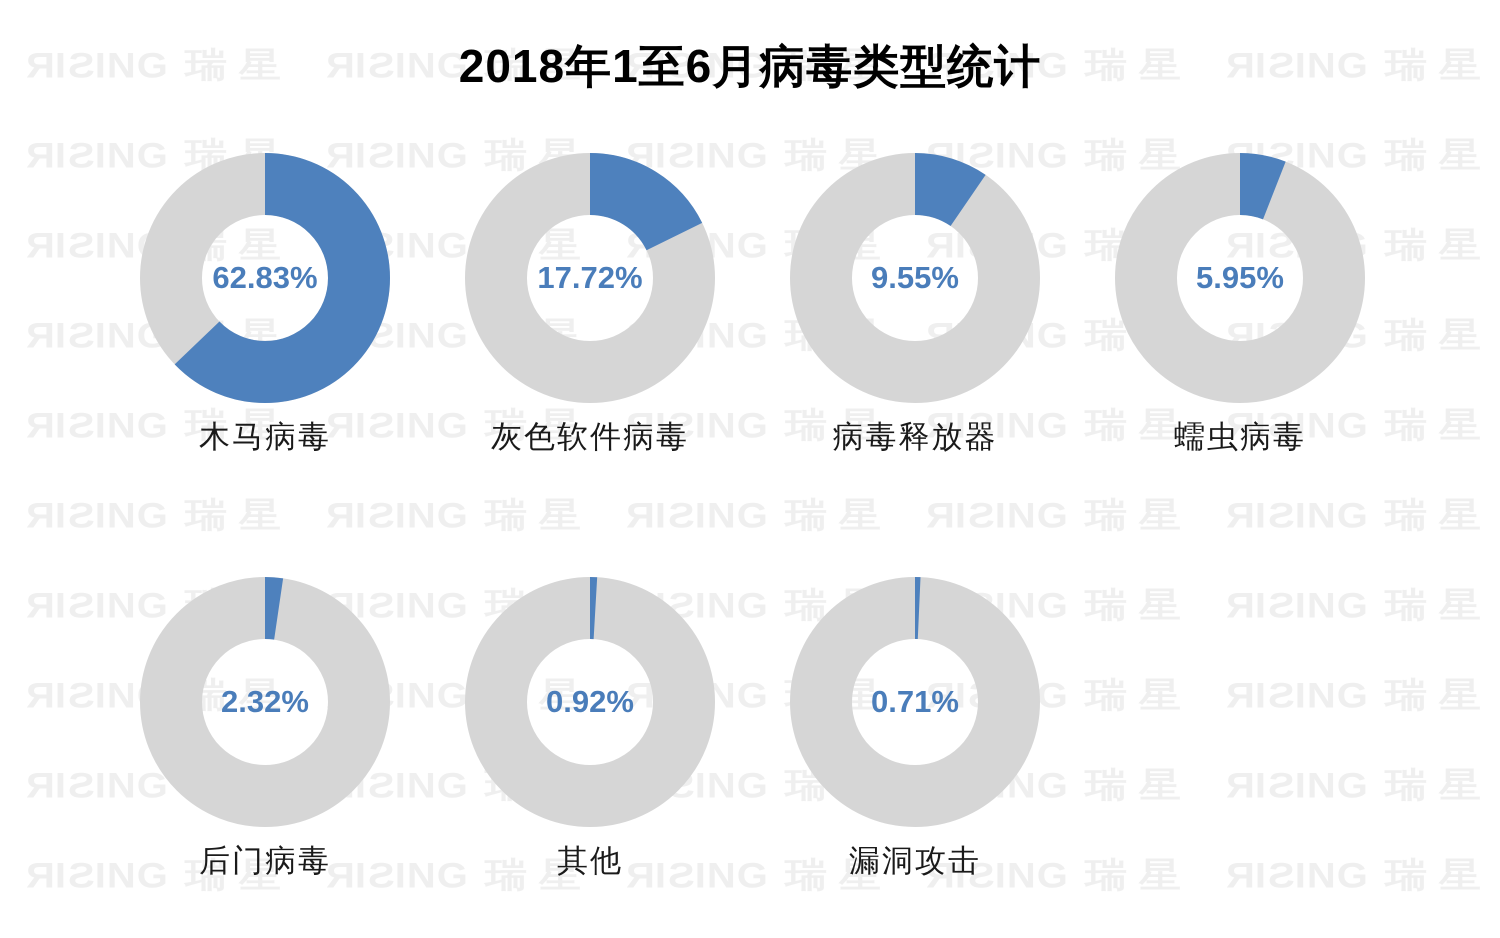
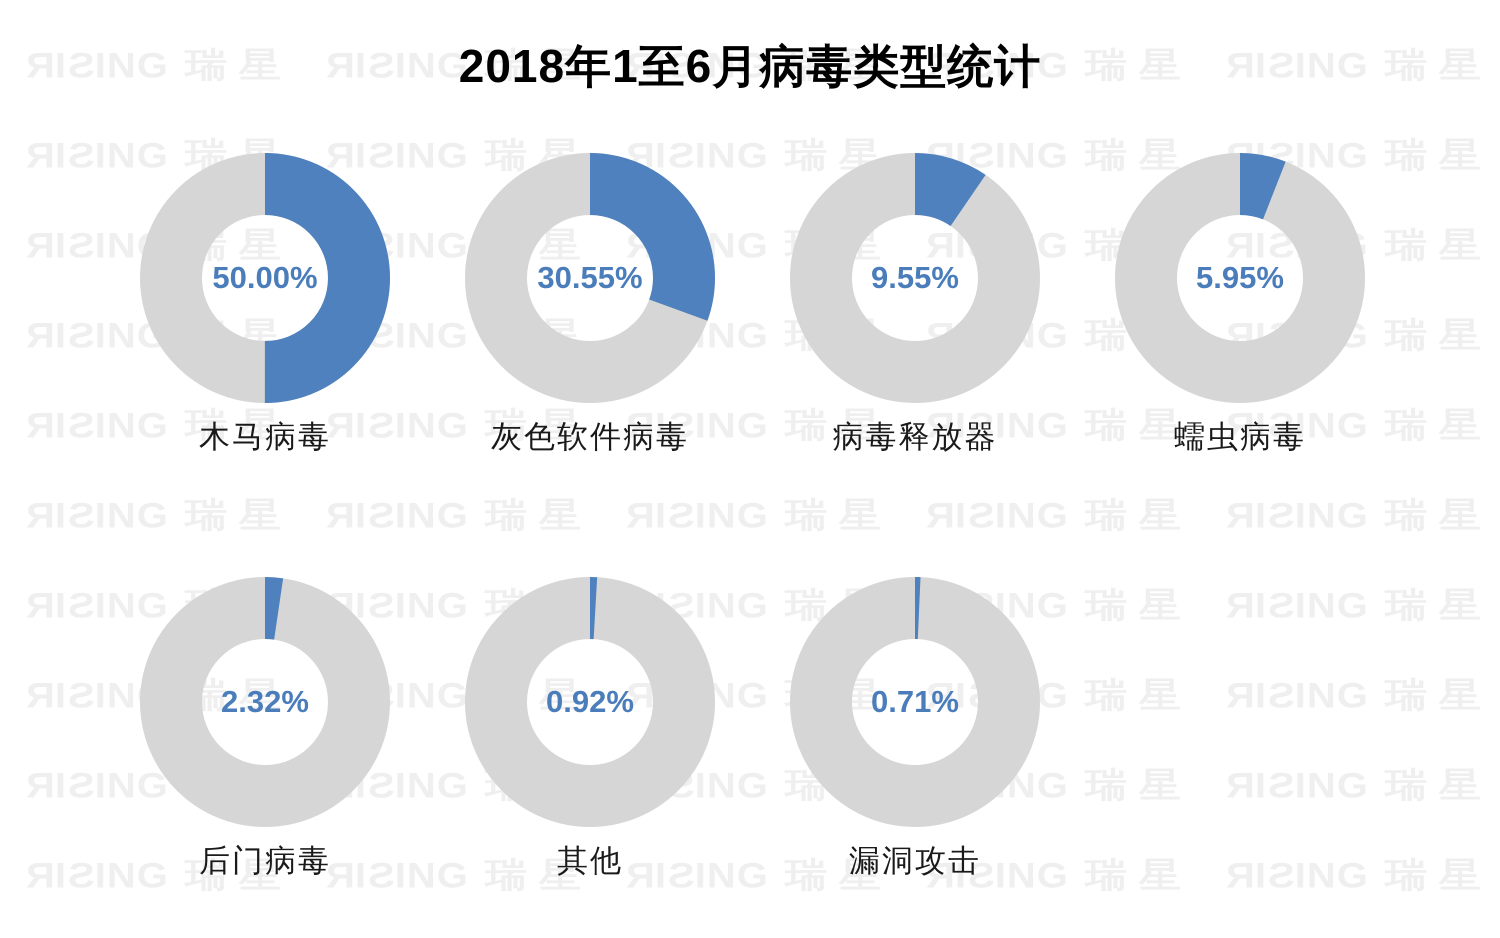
木马病毒: 62.83% -> 50.00%
灰色软件病毒: 17.72% -> 30.55%
